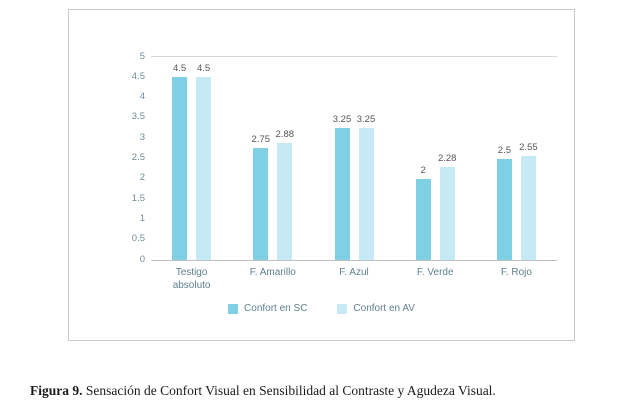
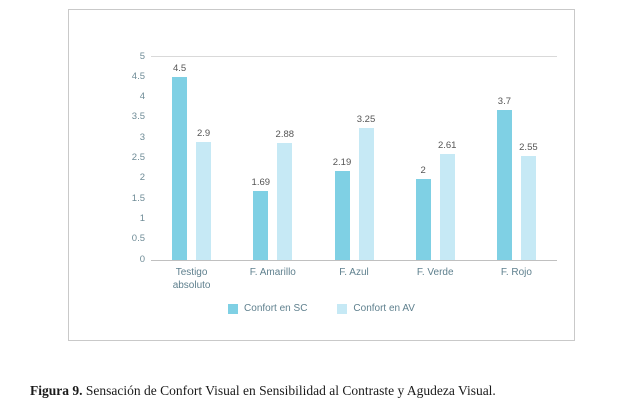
Confort en AV/Testigo absoluto: 4.5 -> 2.9
Confort en SC/F. Amarillo: 2.75 -> 1.69
Confort en SC/F. Azul: 3.25 -> 2.19
Confort en AV/F. Verde: 2.28 -> 2.61
Confort en SC/F. Rojo: 2.5 -> 3.7
